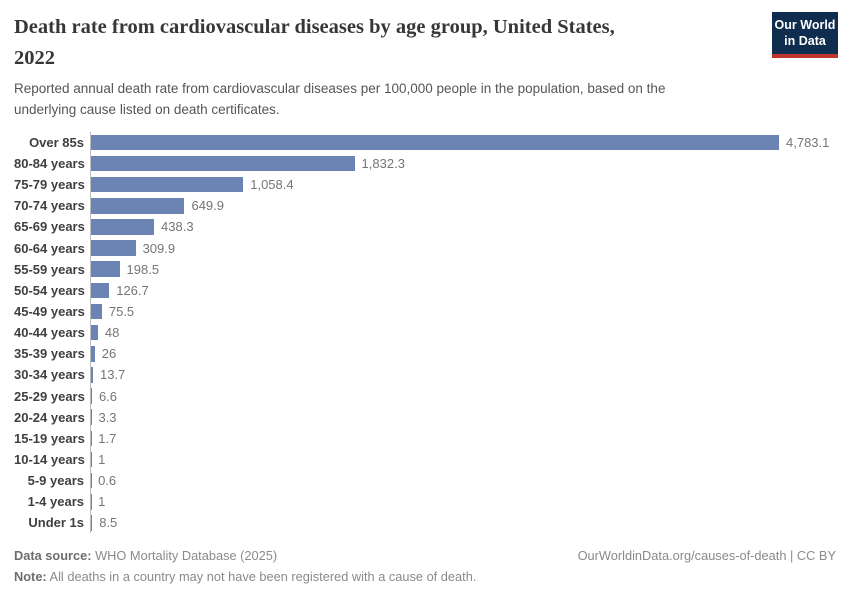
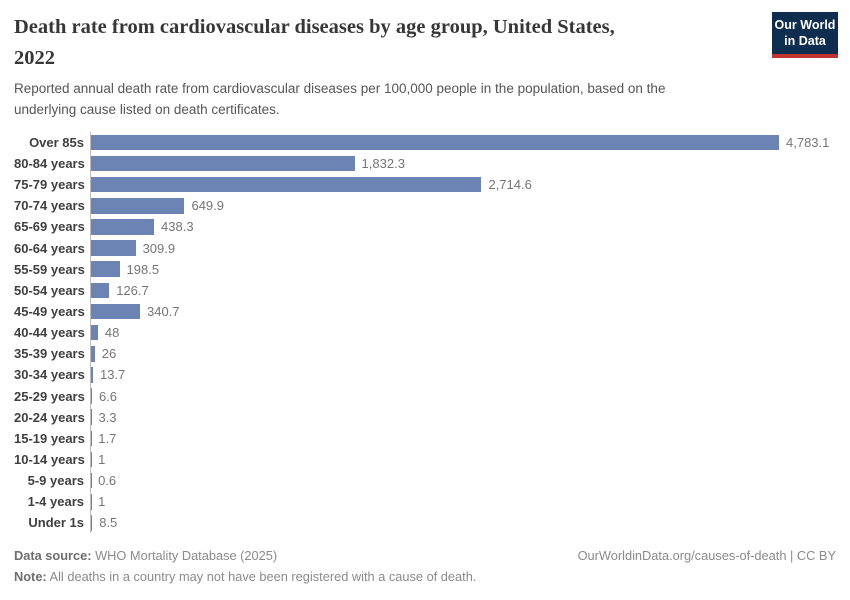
75-79 years: 1,058.4 -> 2,714.6
45-49 years: 75.5 -> 340.7
